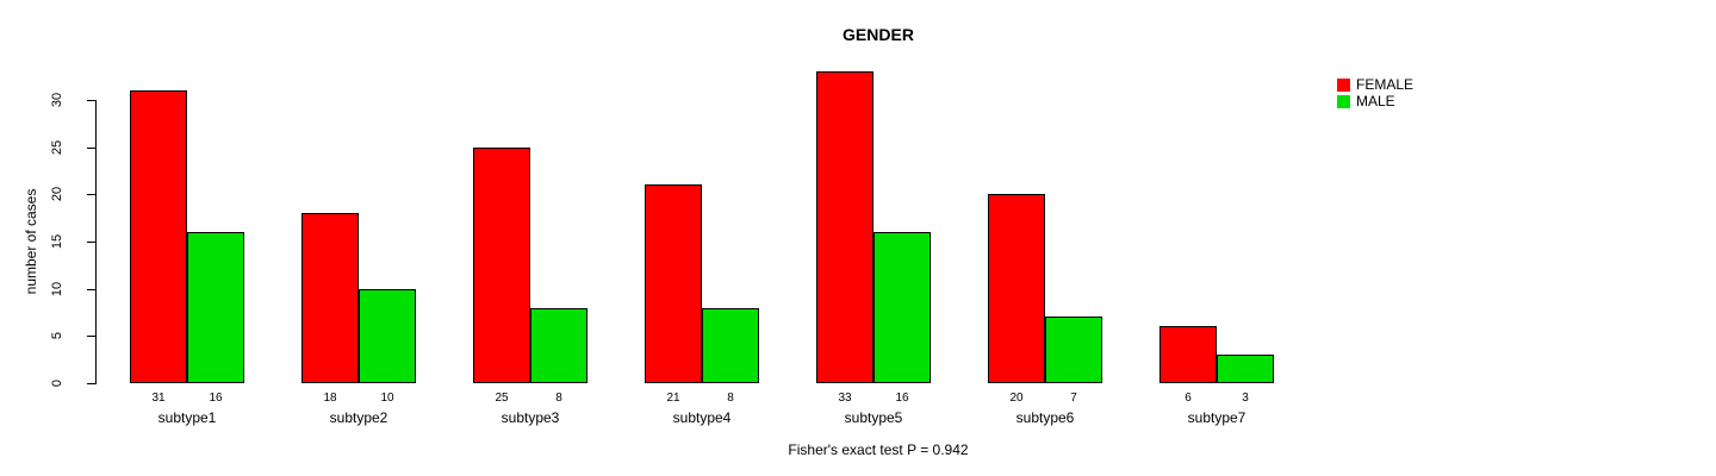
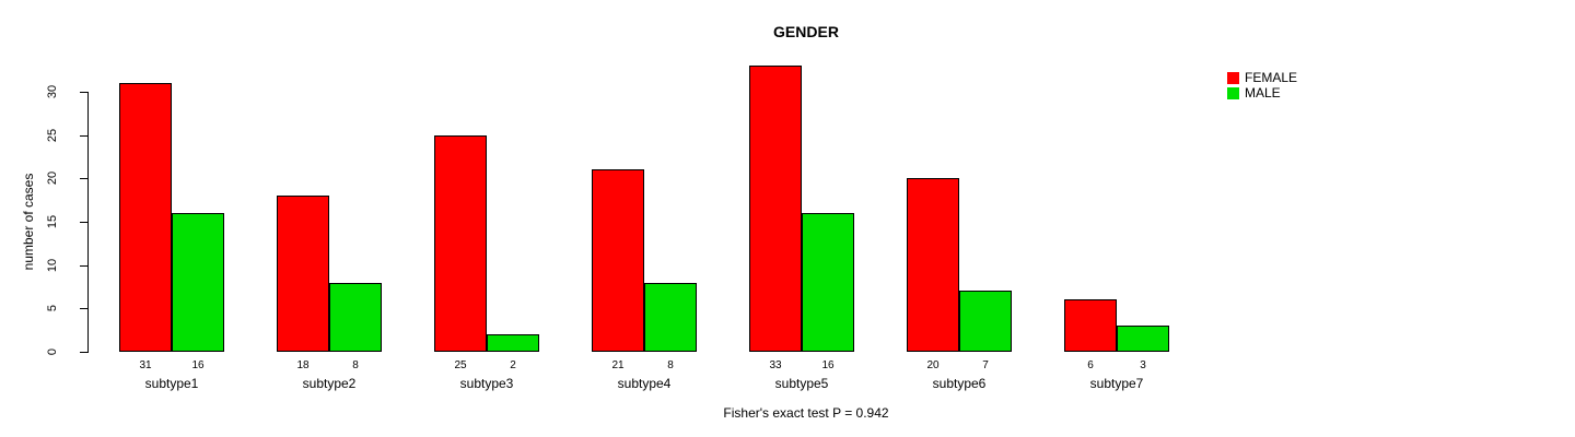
MALE/subtype2: 10 -> 8
MALE/subtype3: 8 -> 2
